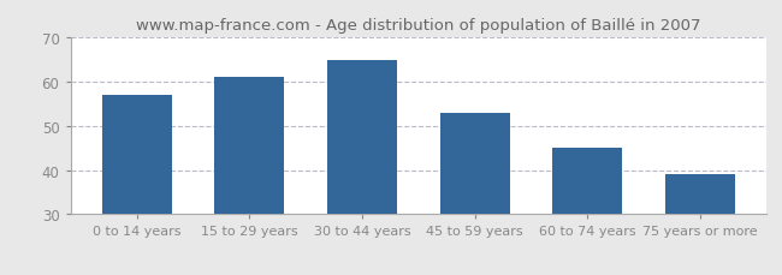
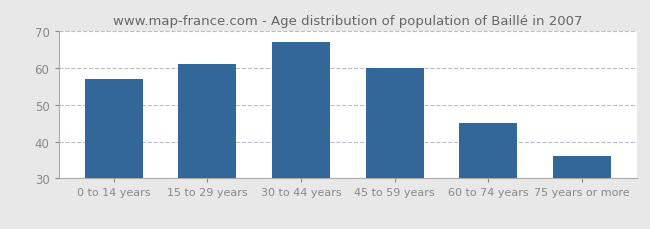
30 to 44 years: 65 -> 67
45 to 59 years: 53 -> 60
75 years or more: 39 -> 36
